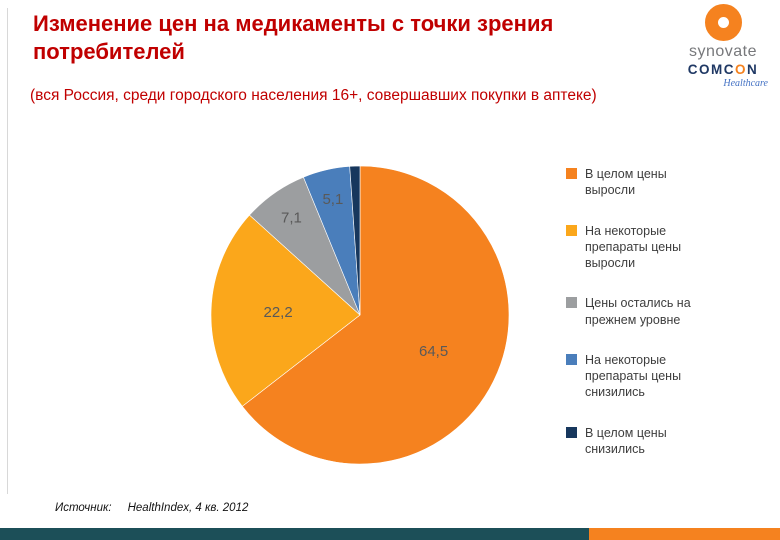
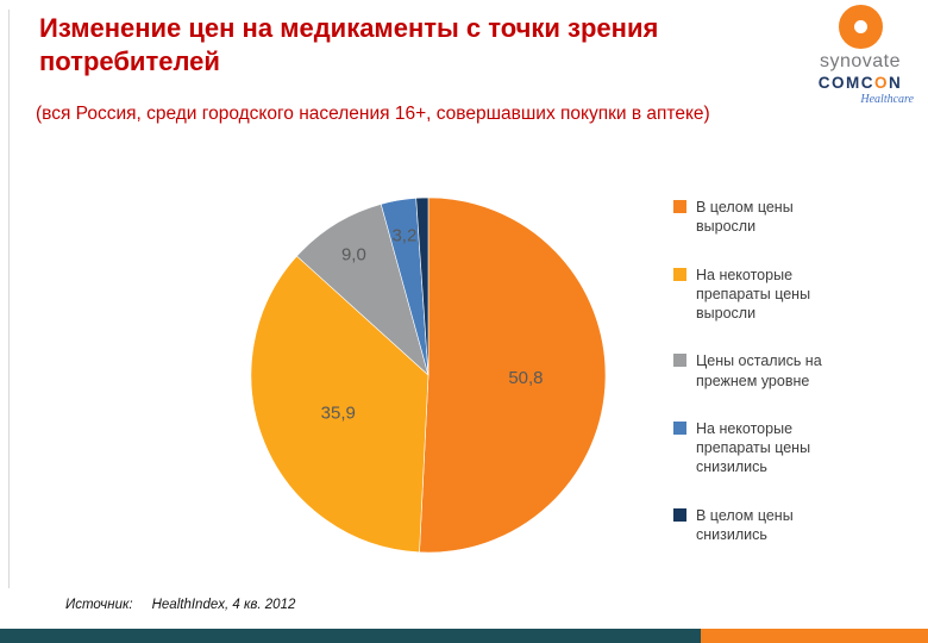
В целом цены выросли: 64,5 -> 50,8
На некоторые препараты цены выросли: 22,2 -> 35,9
Цены остались на прежнем уровне: 7,1 -> 9,0
На некоторые препараты цены снизились: 5,1 -> 3,2
